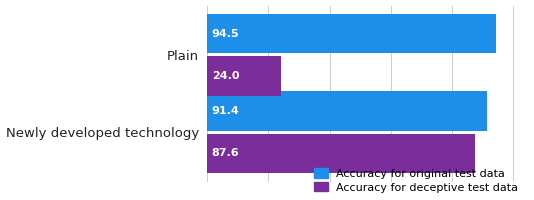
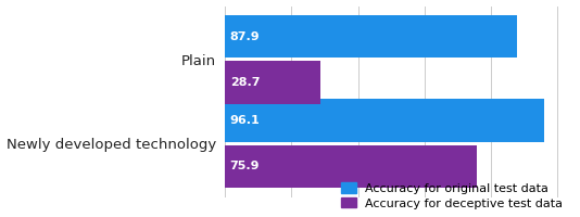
Accuracy for original test data/Plain: 94.5 -> 87.9
Accuracy for deceptive test data/Plain: 24.0 -> 28.7
Accuracy for original test data/Newly developed technology: 91.4 -> 96.1
Accuracy for deceptive test data/Newly developed technology: 87.6 -> 75.9
